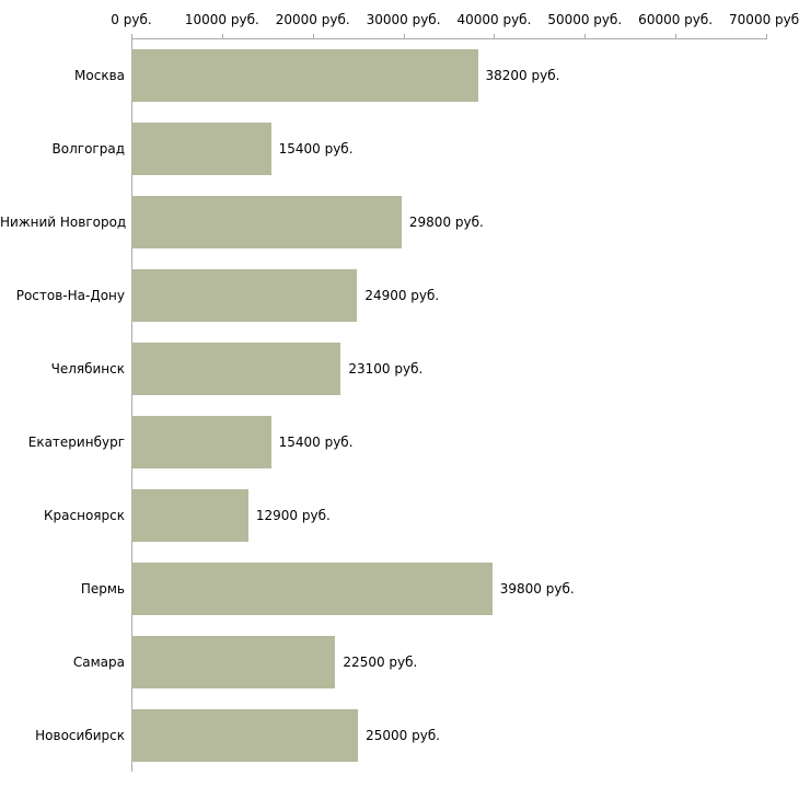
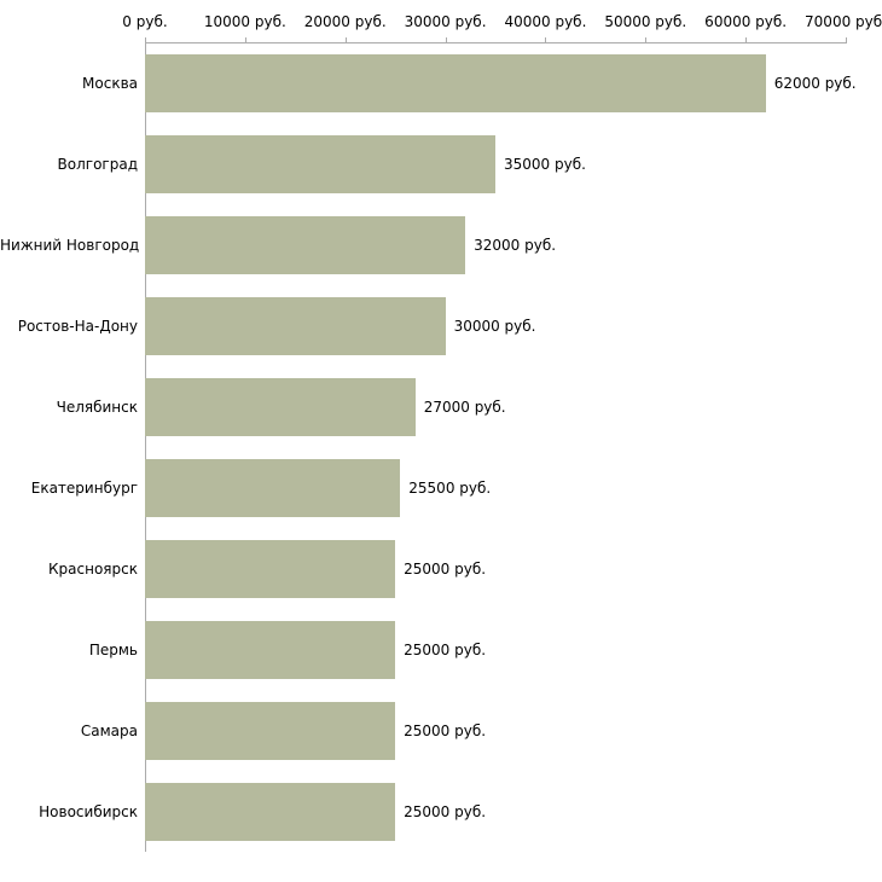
Москва: 38200 -> 62000
Волгоград: 15400 -> 35000
Нижний Новгород: 29800 -> 32000
Ростов-На-Дону: 24900 -> 30000
Челябинск: 23100 -> 27000
Екатеринбург: 15400 -> 25500
Красноярск: 12900 -> 25000
Пермь: 39800 -> 25000
Самара: 22500 -> 25000
